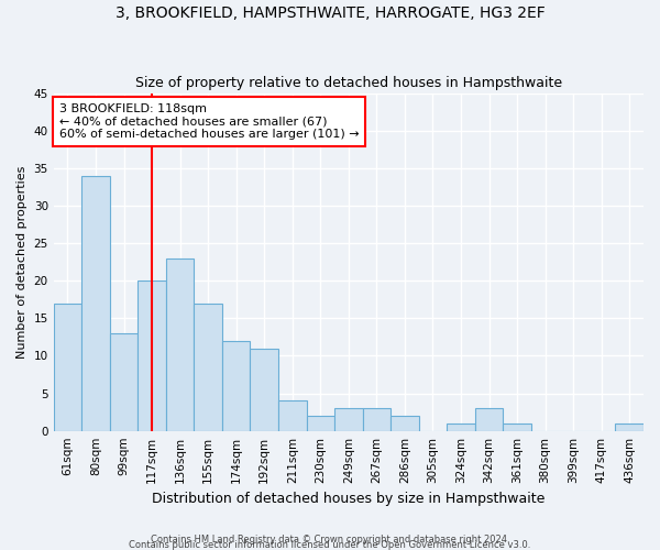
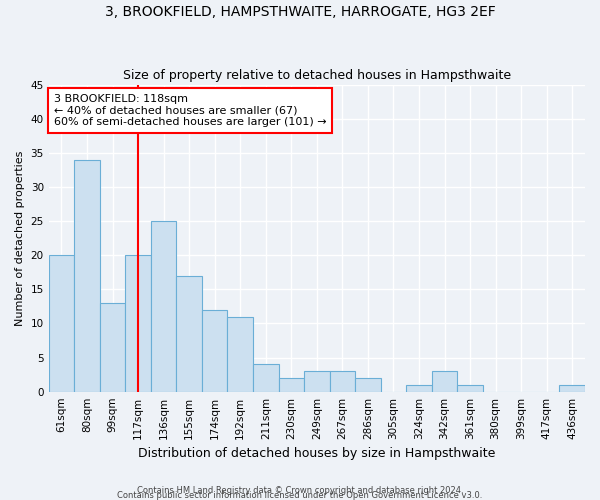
61sqm: 17 -> 20
136sqm: 23 -> 25
